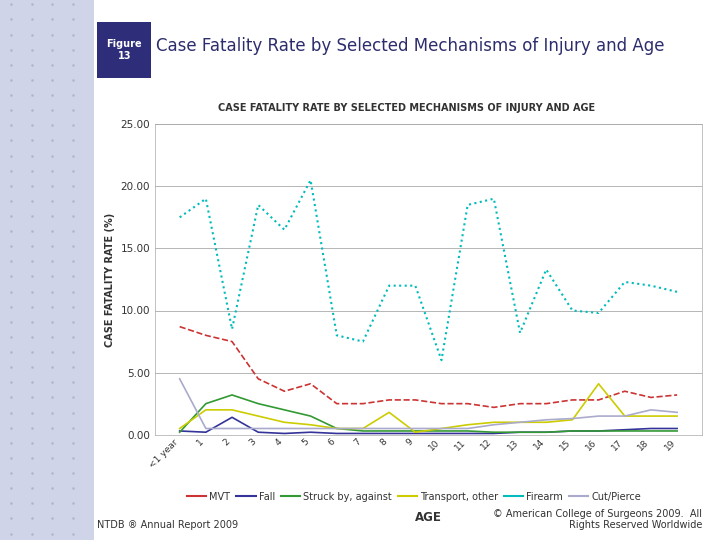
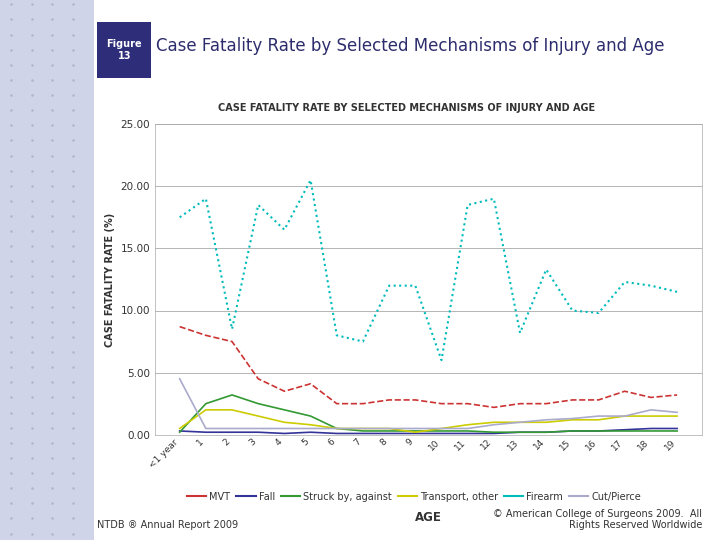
Fall/2: 1.4 -> 0.2
Transport, other/8: 1.8 -> 0.5
Transport, other/16: 4.1 -> 1.2
